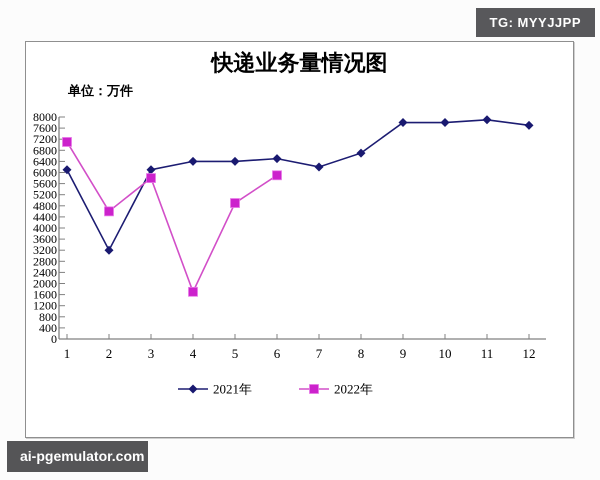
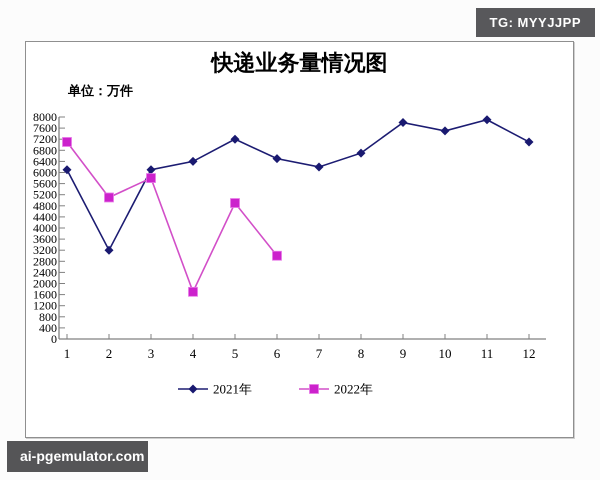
2022年/2: 4600 -> 5100
2021年/5: 6400 -> 7200
2022年/6: 5900 -> 3000
2021年/10: 7800 -> 7500
2021年/12: 7700 -> 7100
